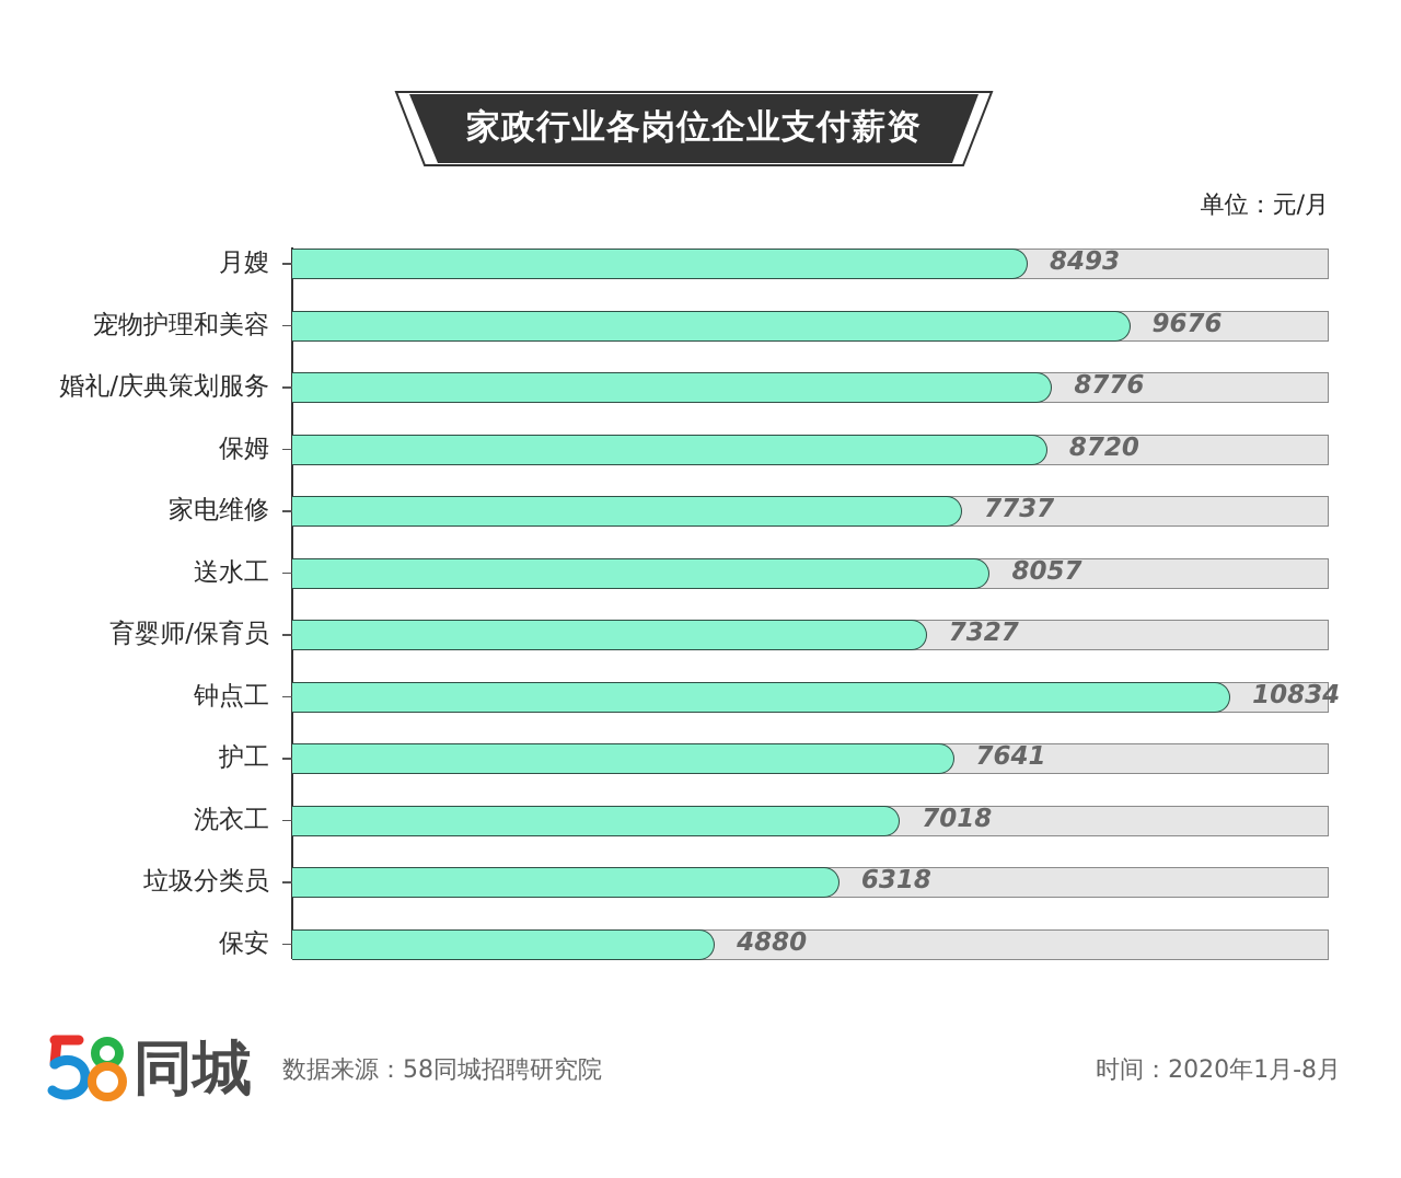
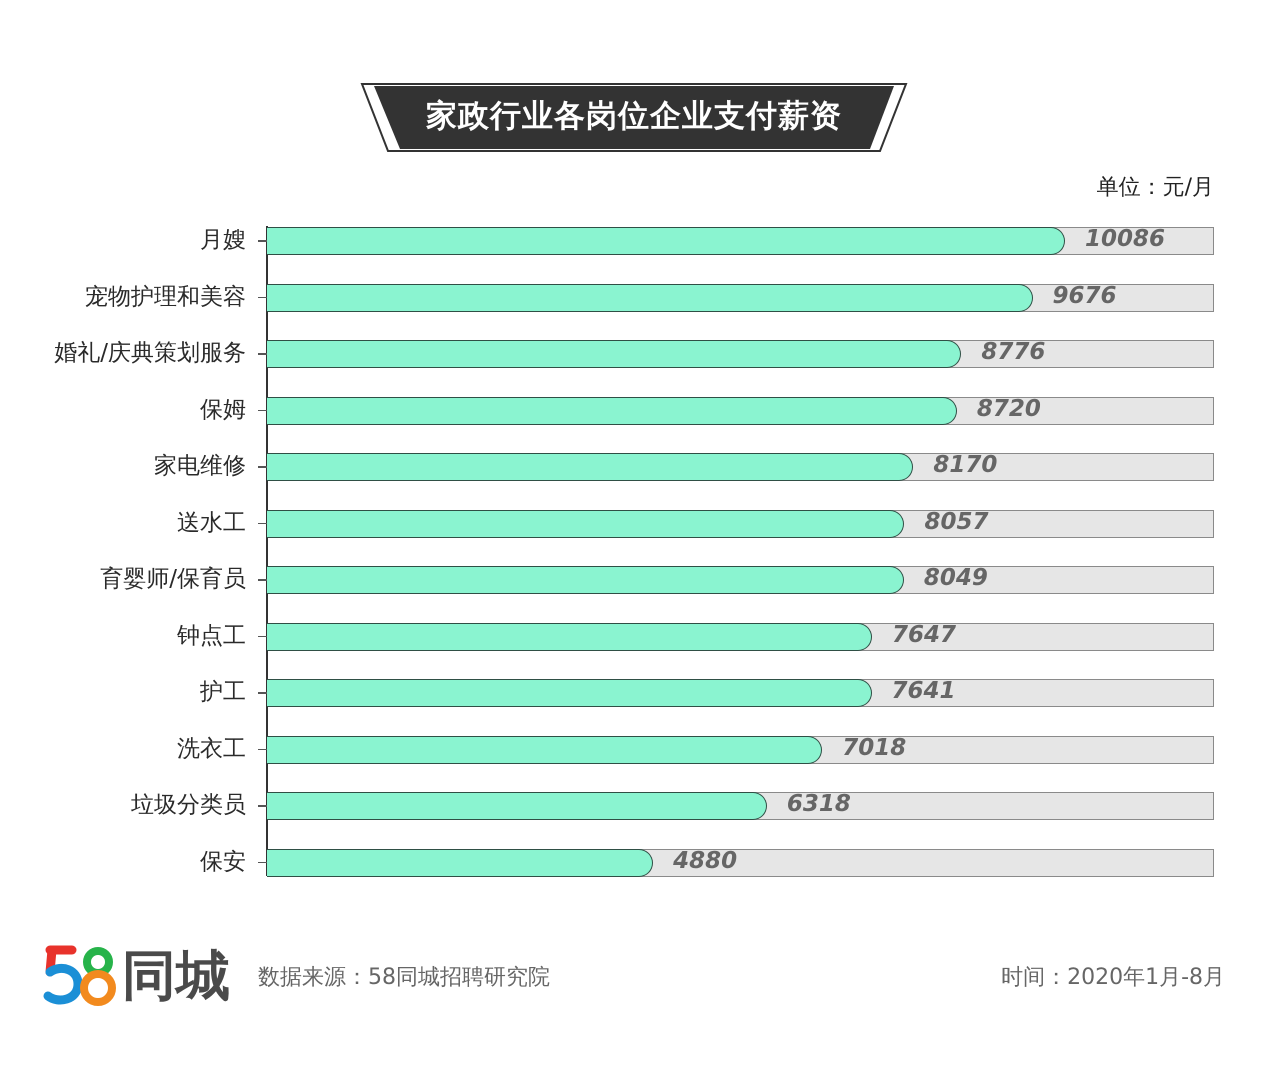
月嫂: 8493 -> 10086
家电维修: 7737 -> 8170
育婴师/保育员: 7327 -> 8049
钟点工: 10834 -> 7647
